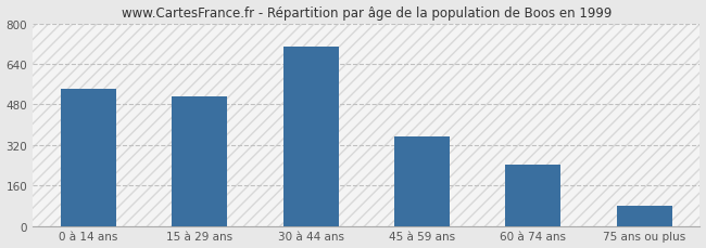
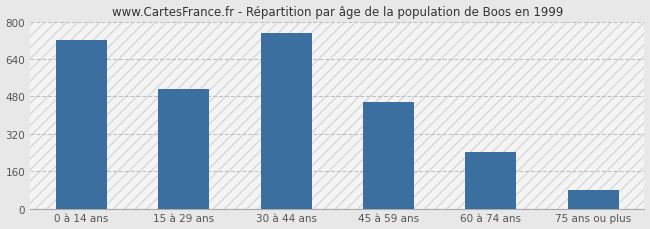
0 à 14 ans: 540 -> 720
30 à 44 ans: 710 -> 750
45 à 59 ans: 355 -> 455
